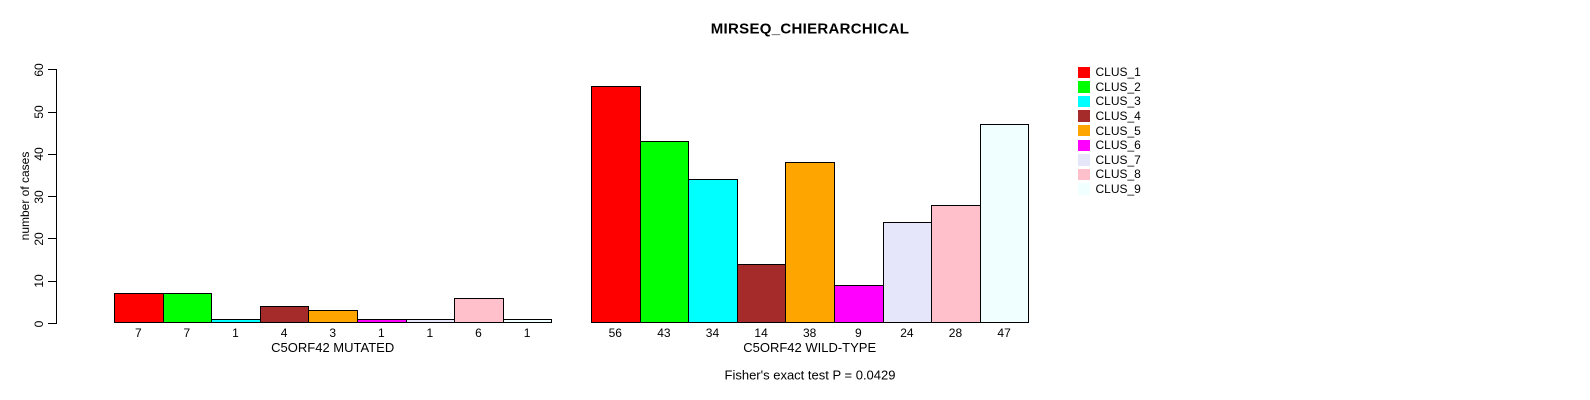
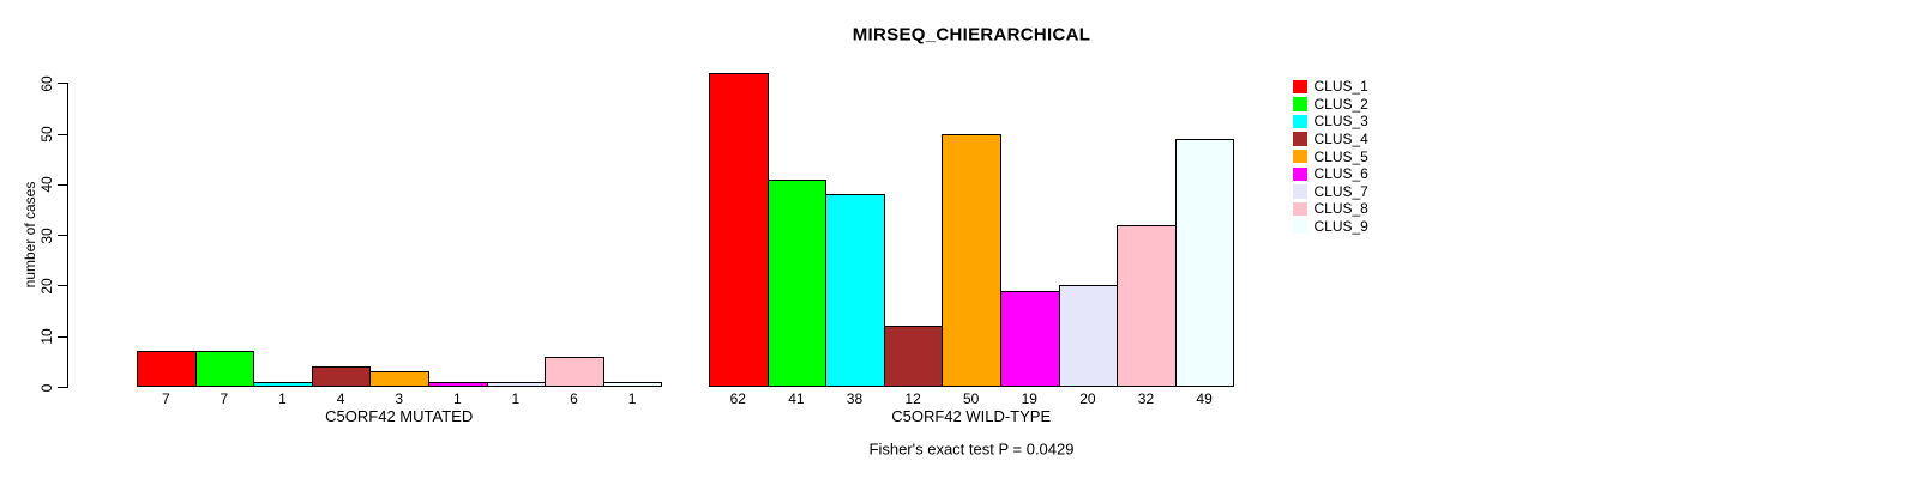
CLUS_1/C5ORF42 WILD-TYPE: 56 -> 62
CLUS_2/C5ORF42 WILD-TYPE: 43 -> 41
CLUS_3/C5ORF42 WILD-TYPE: 34 -> 38
CLUS_4/C5ORF42 WILD-TYPE: 14 -> 12
CLUS_5/C5ORF42 WILD-TYPE: 38 -> 50
CLUS_6/C5ORF42 WILD-TYPE: 9 -> 19
CLUS_7/C5ORF42 WILD-TYPE: 24 -> 20
CLUS_8/C5ORF42 WILD-TYPE: 28 -> 32
CLUS_9/C5ORF42 WILD-TYPE: 47 -> 49
